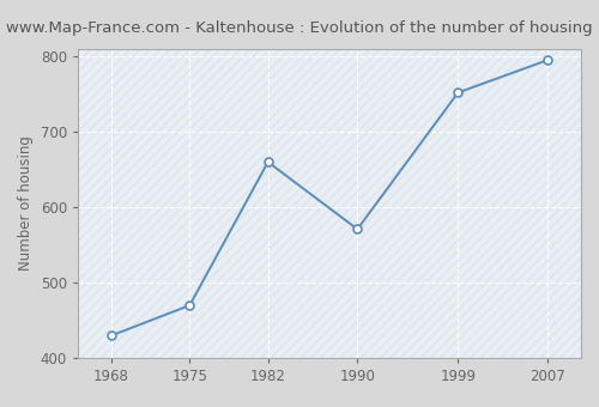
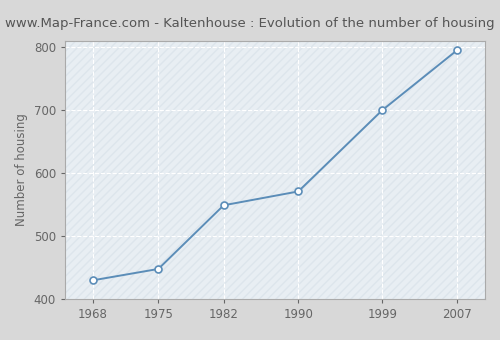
1975: 470 -> 448
1982: 660 -> 549
1999: 752 -> 700
